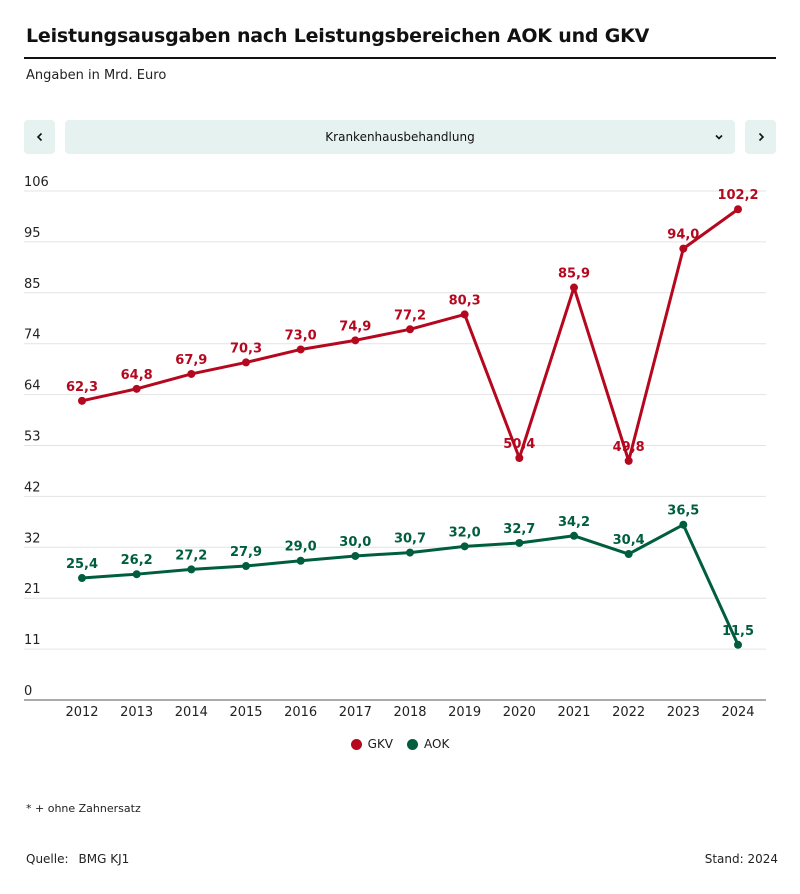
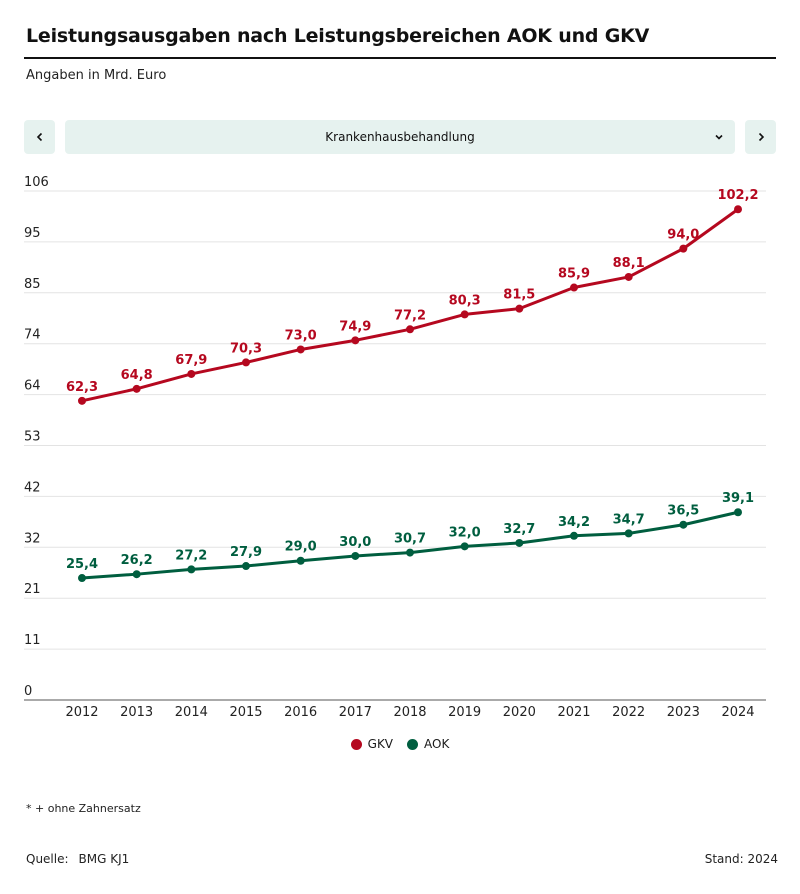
GKV/2020: 50,4 -> 81,5
GKV/2022: 49,8 -> 88,1
AOK/2022: 30,4 -> 34,7
AOK/2024: 11,5 -> 39,1
